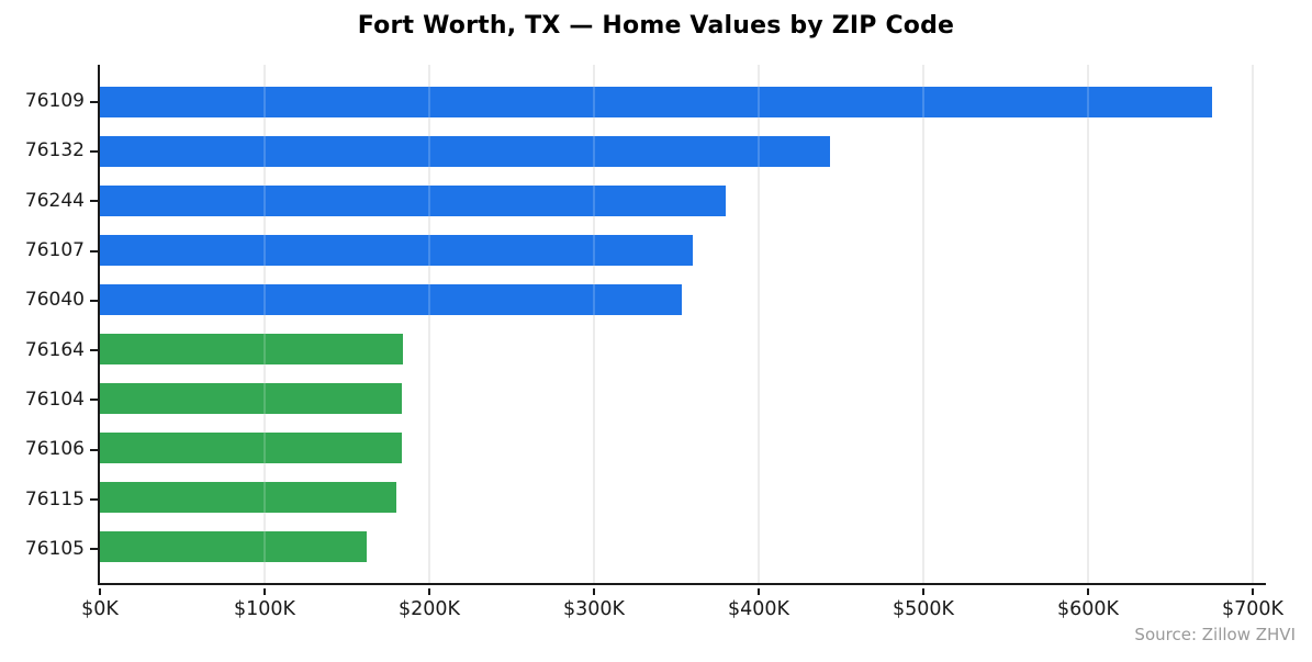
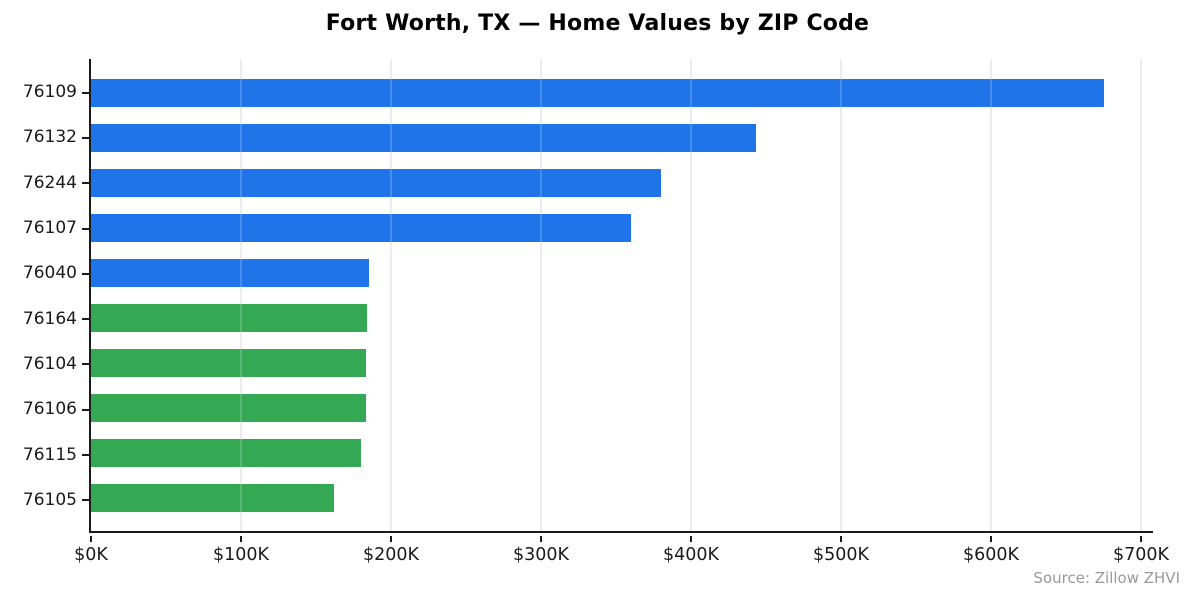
76040: $353K -> $185K
